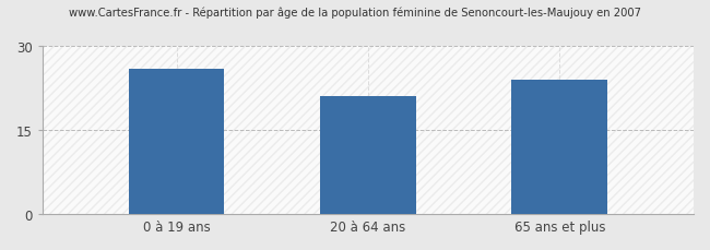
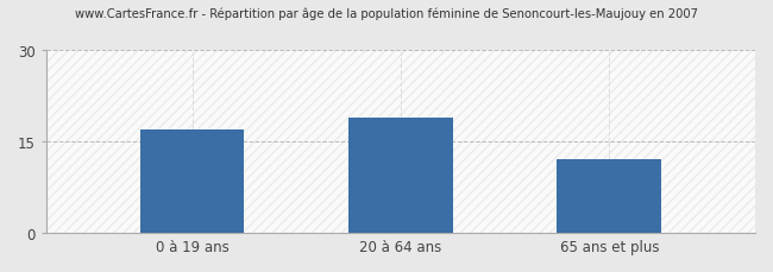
0 à 19 ans: 26 -> 17
20 à 64 ans: 21 -> 19
65 ans et plus: 24 -> 12
